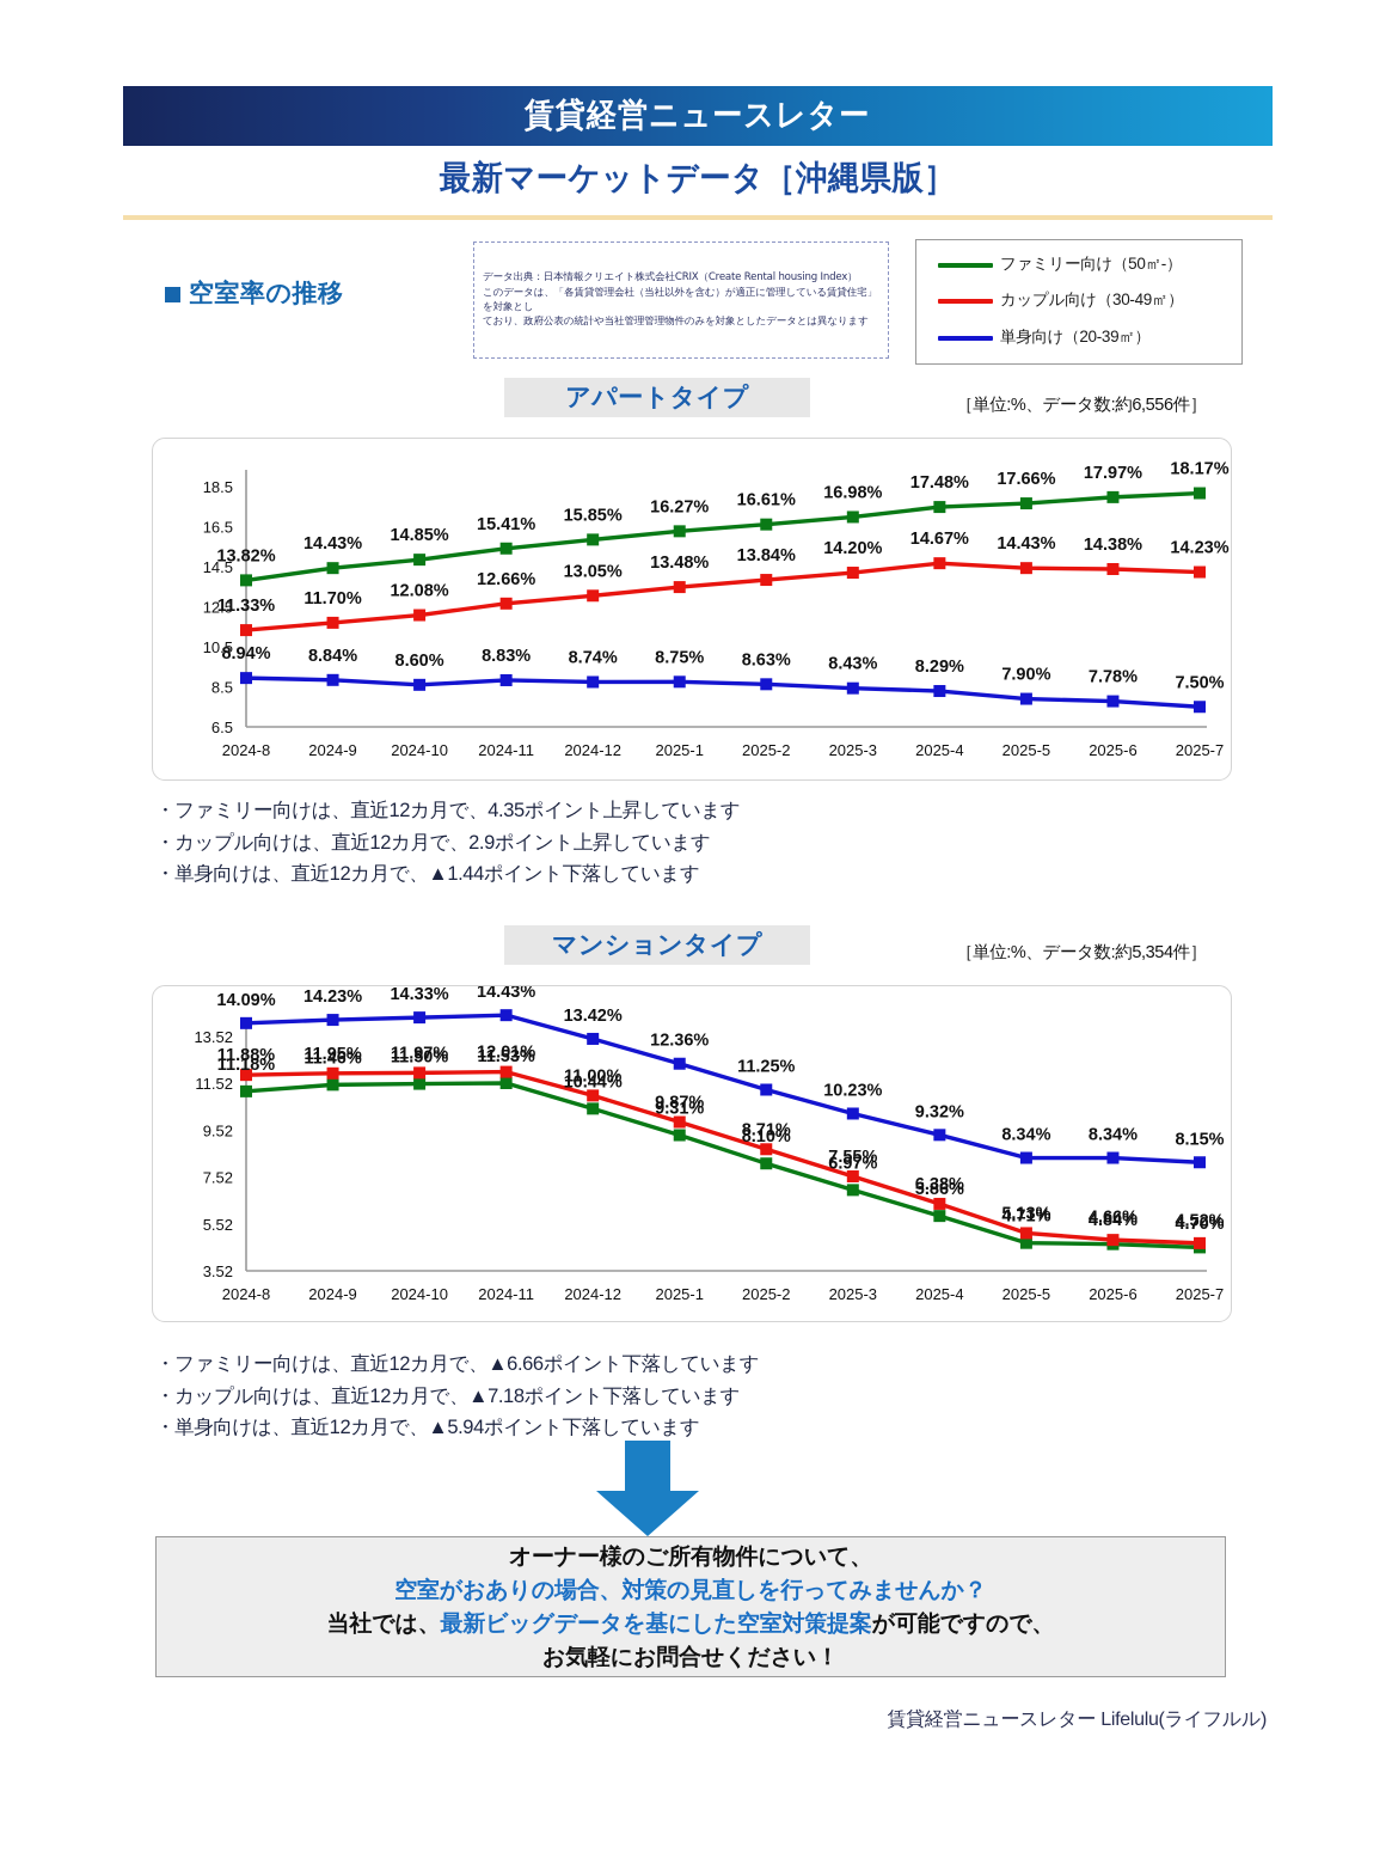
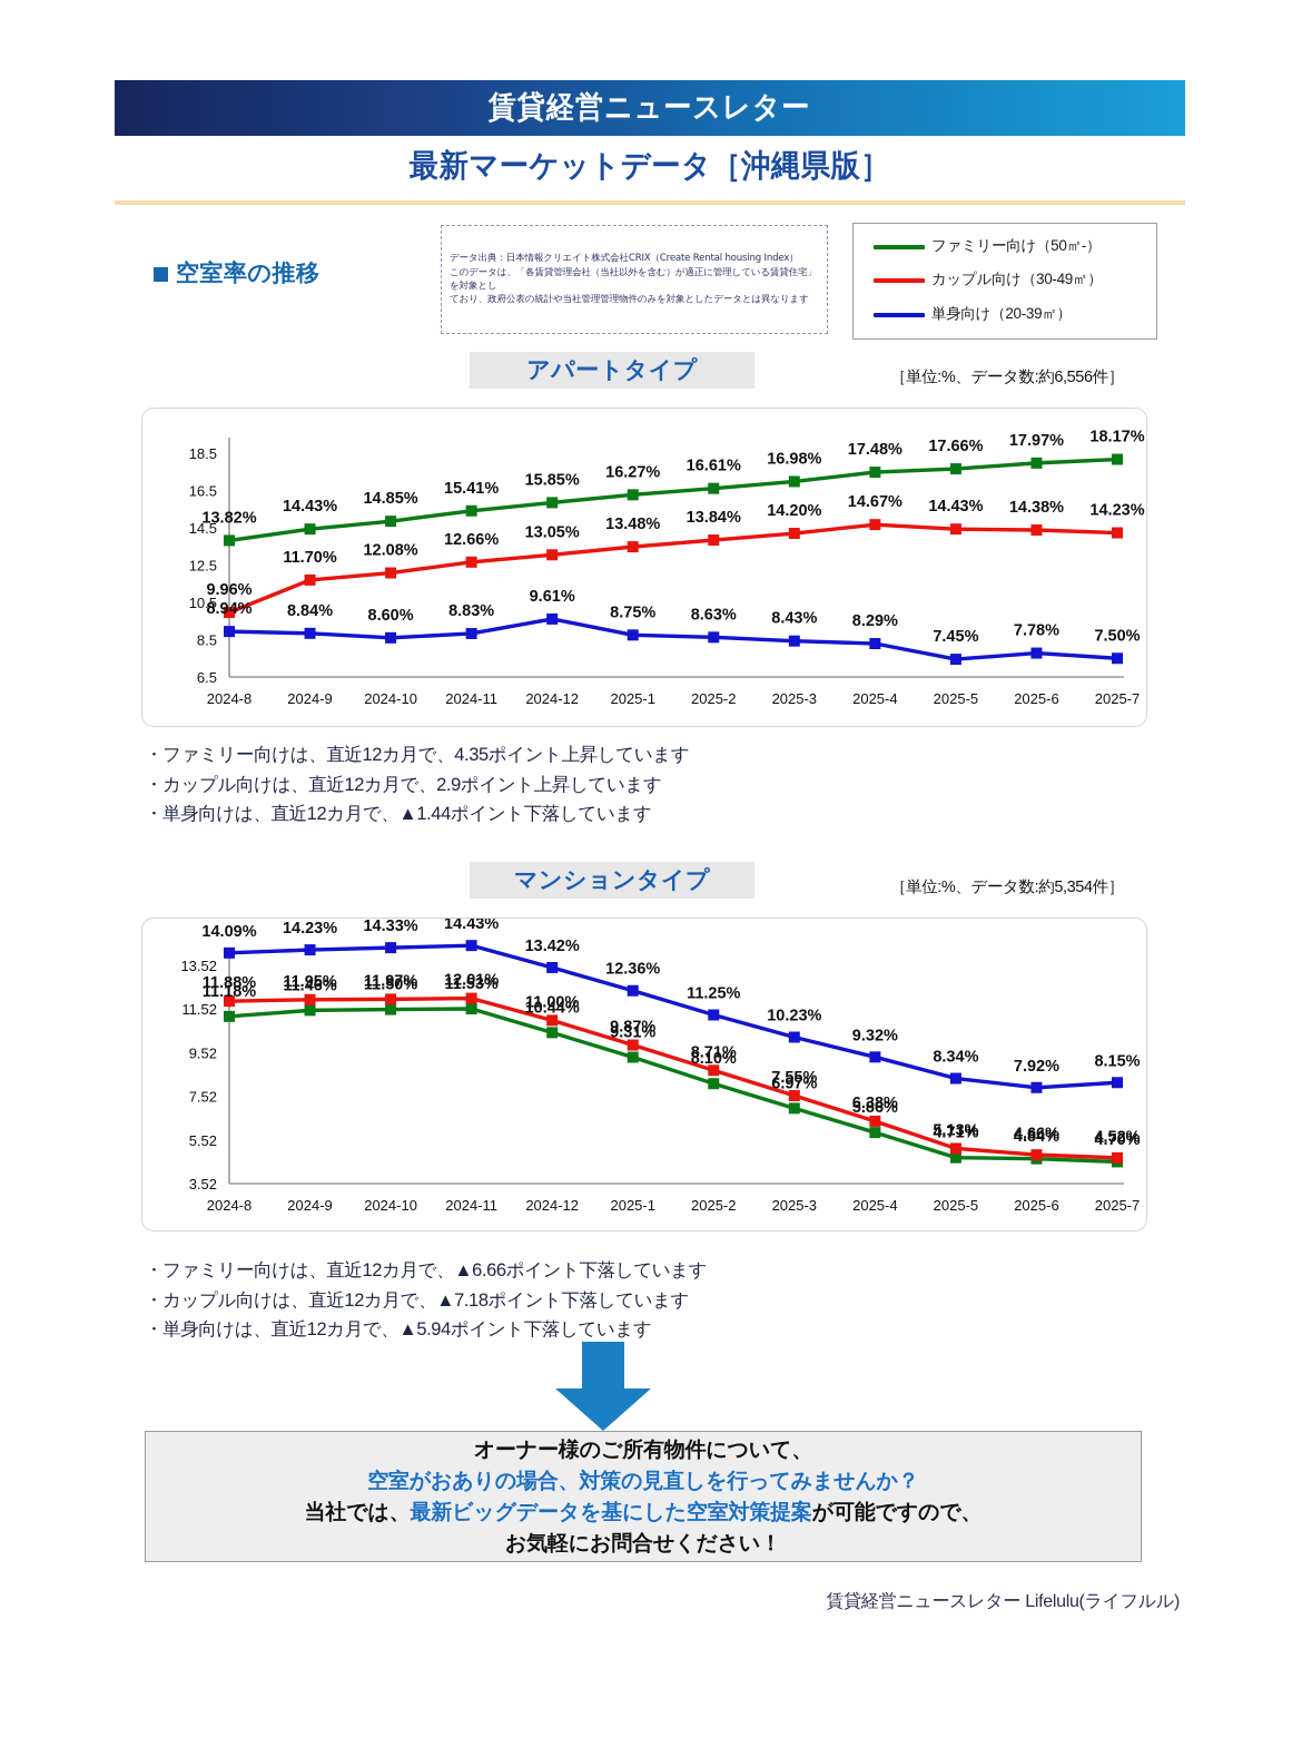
アパートタイプ/カップル向け（30-49㎡）/2024-8: 11.33% -> 9.96%
アパートタイプ/単身向け（20-39㎡）/2024-12: 8.74% -> 9.61%
アパートタイプ/単身向け（20-39㎡）/2025-5: 7.90% -> 7.45%
マンションタイプ/単身向け（20-39㎡）/2025-6: 8.34% -> 7.92%
